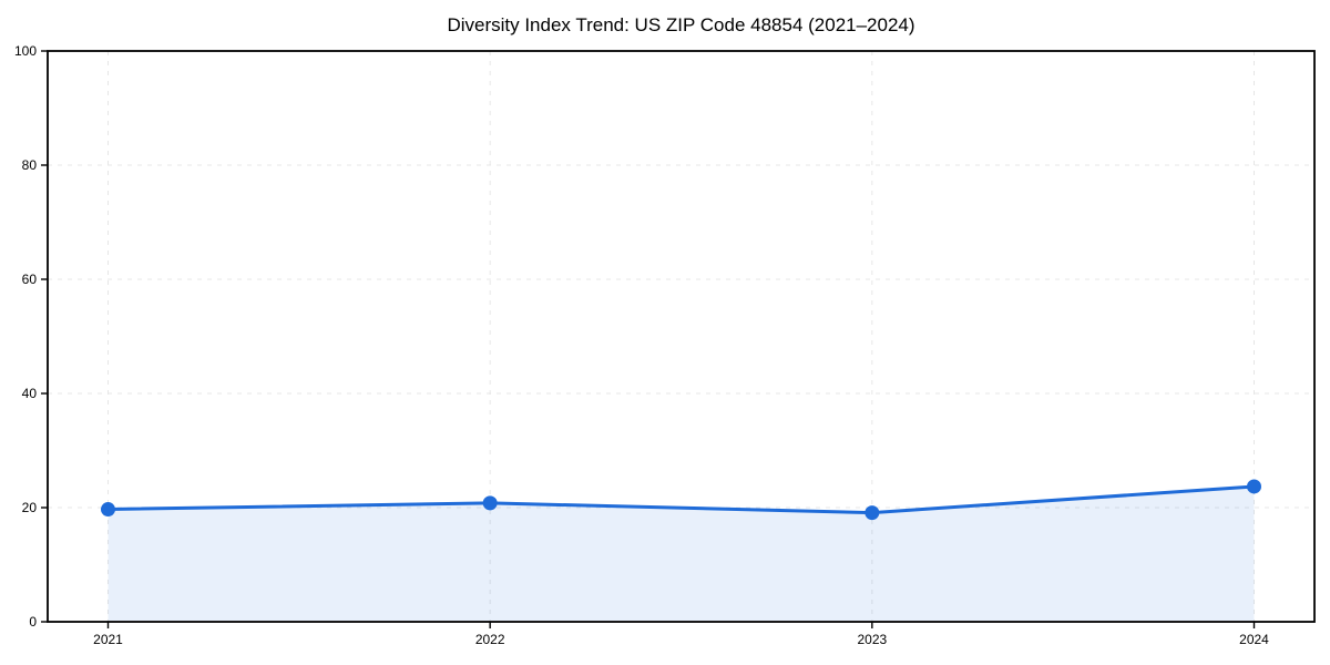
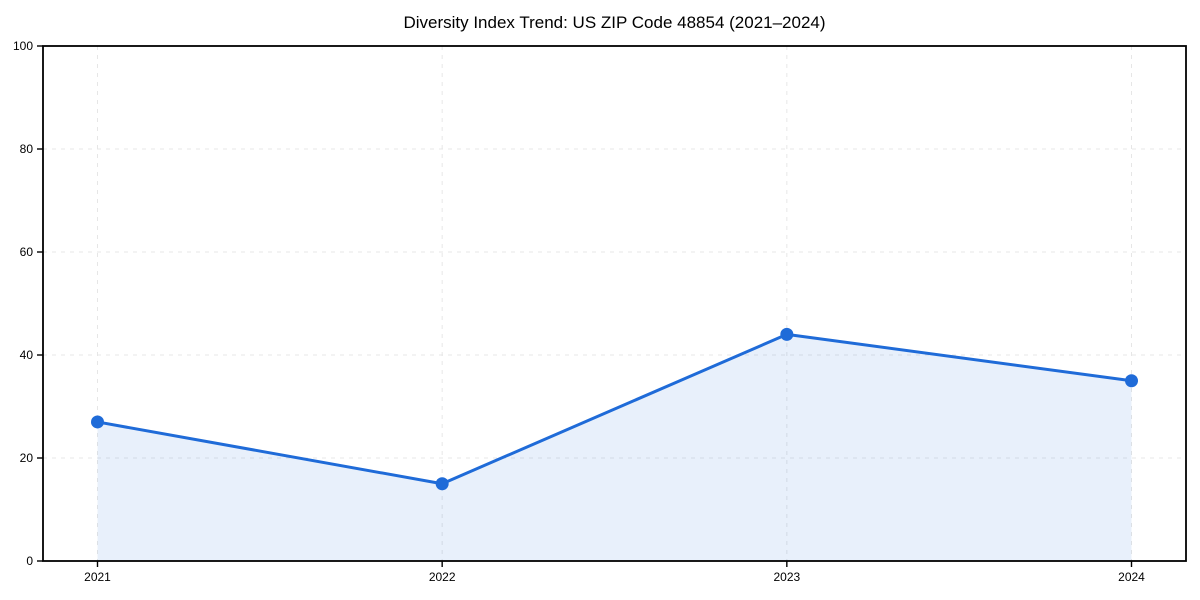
2021: 20 -> 27
2022: 21 -> 15
2023: 19 -> 44
2024: 24 -> 35
